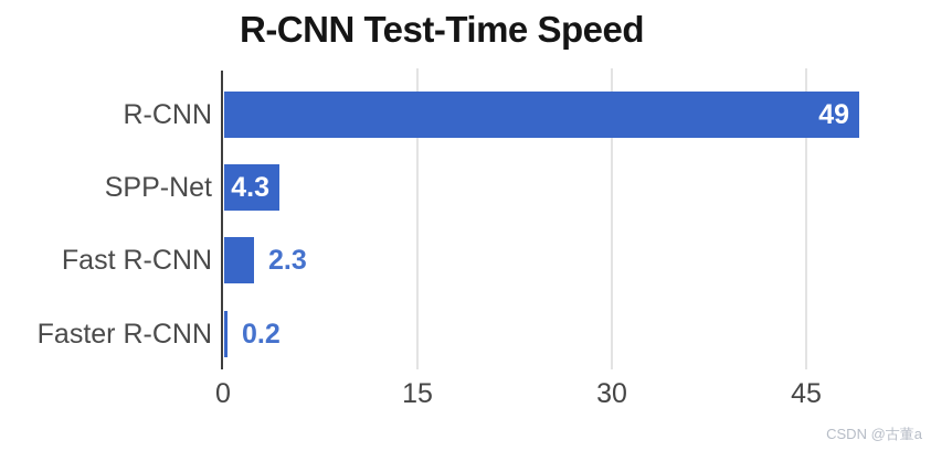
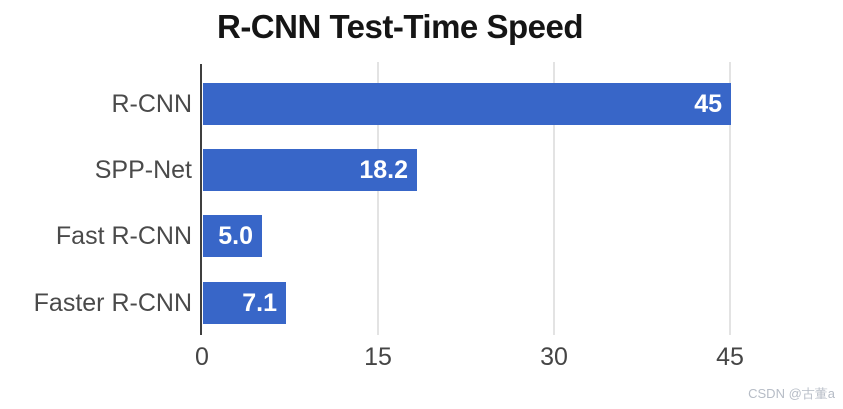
R-CNN: 49 -> 45
SPP-Net: 4.3 -> 18.2
Fast R-CNN: 2.3 -> 5.0
Faster R-CNN: 0.2 -> 7.1
